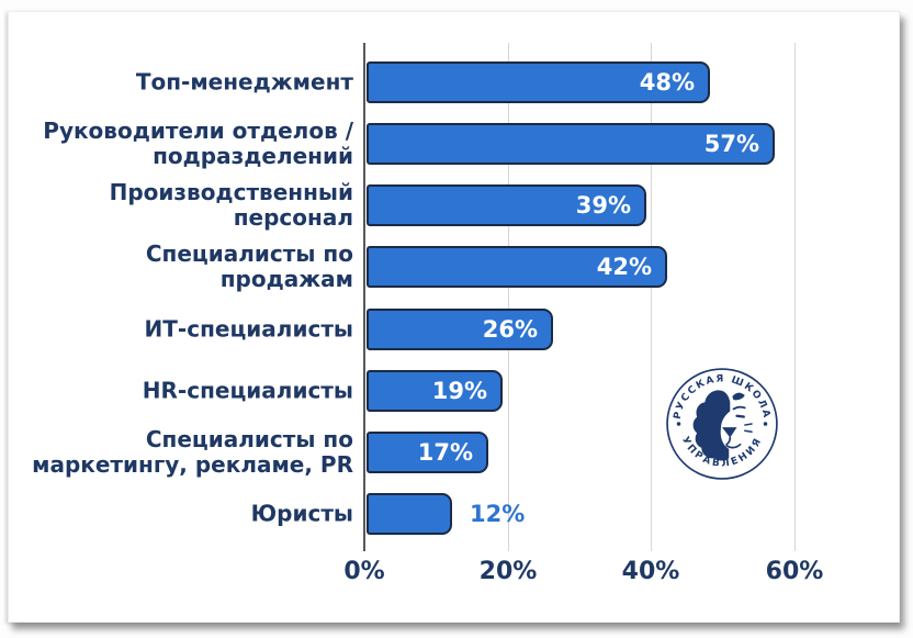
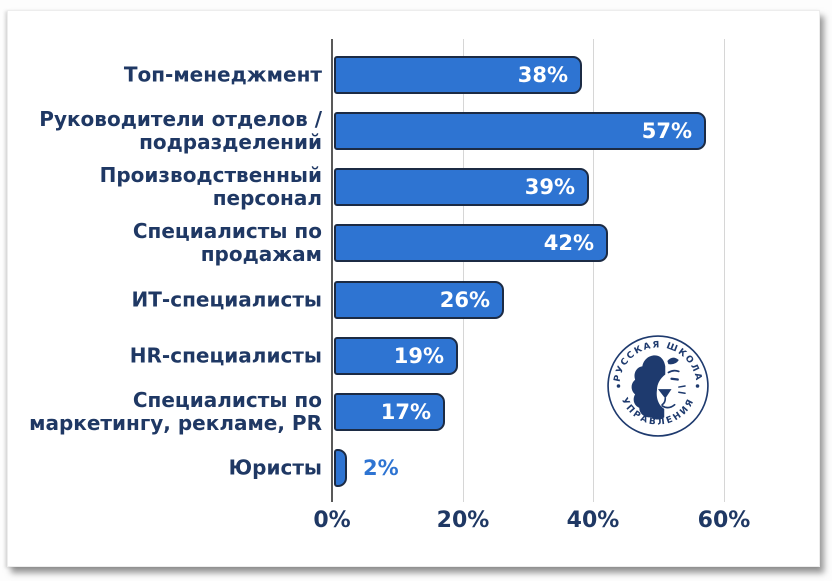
Топ-менеджмент: 48% -> 38%
Юристы: 12% -> 2%
